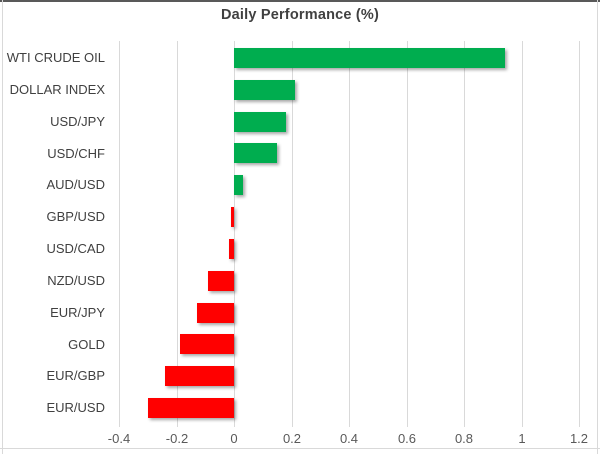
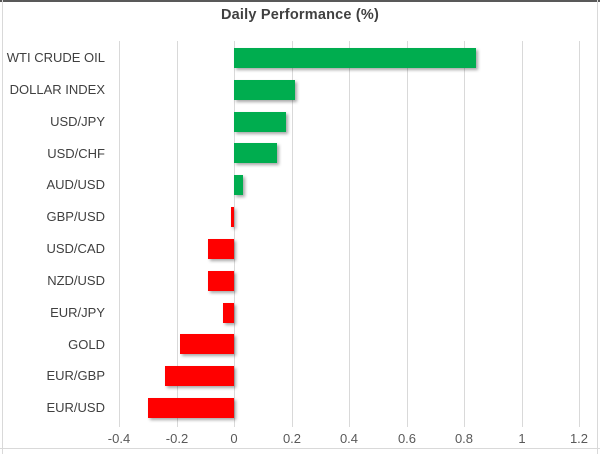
WTI CRUDE OIL: 0.94 -> 0.84
USD/CAD: -0.02 -> -0.09
EUR/JPY: -0.13 -> -0.04
